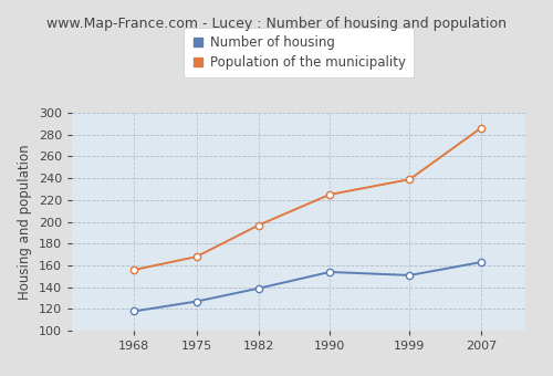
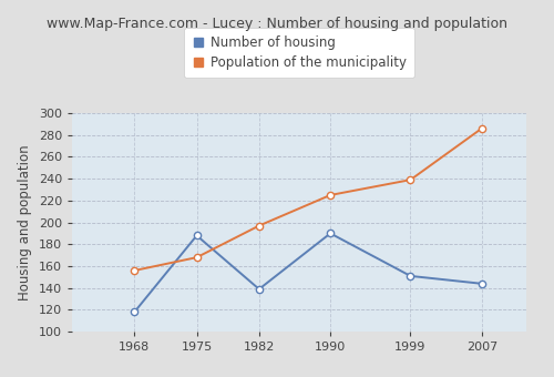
Number of housing/1975: 127 -> 188
Number of housing/1990: 154 -> 190
Number of housing/2007: 163 -> 144
